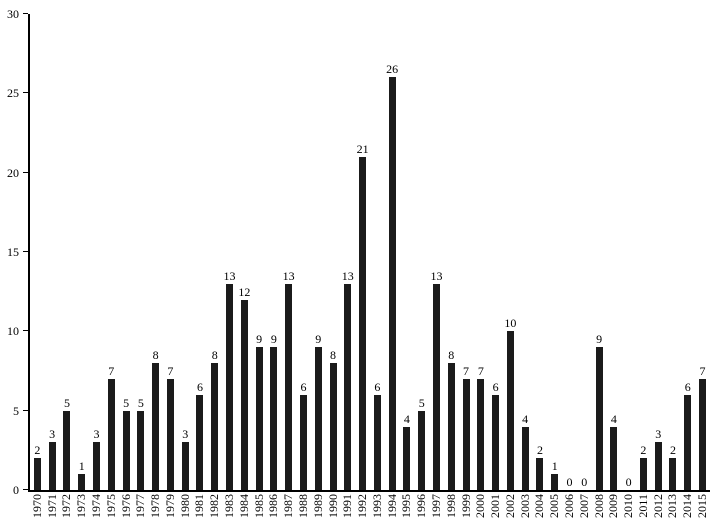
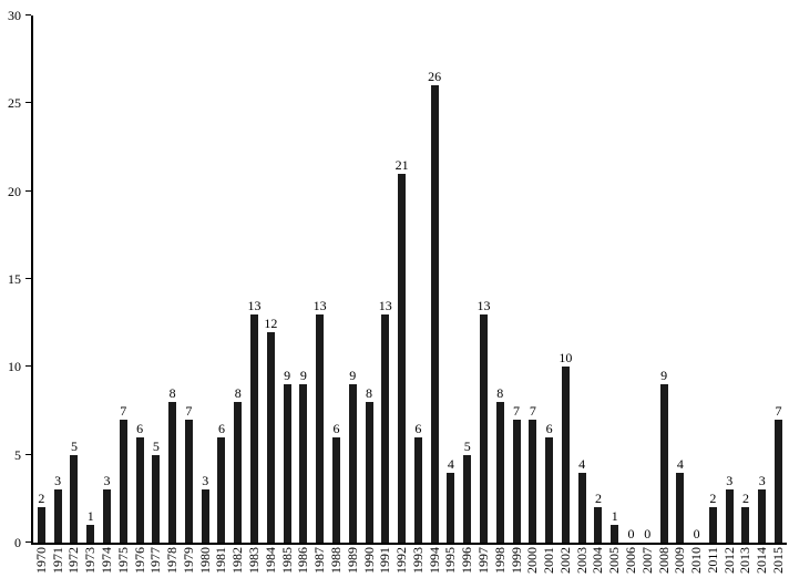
1976: 5 -> 6
2014: 6 -> 3
